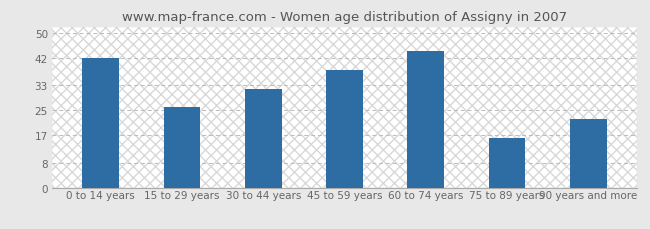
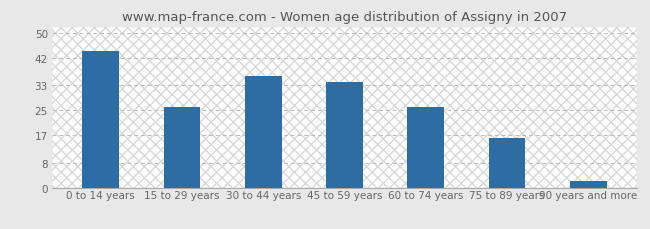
0 to 14 years: 42 -> 44
30 to 44 years: 32 -> 36
45 to 59 years: 38 -> 34
60 to 74 years: 44 -> 26
90 years and more: 22 -> 2
